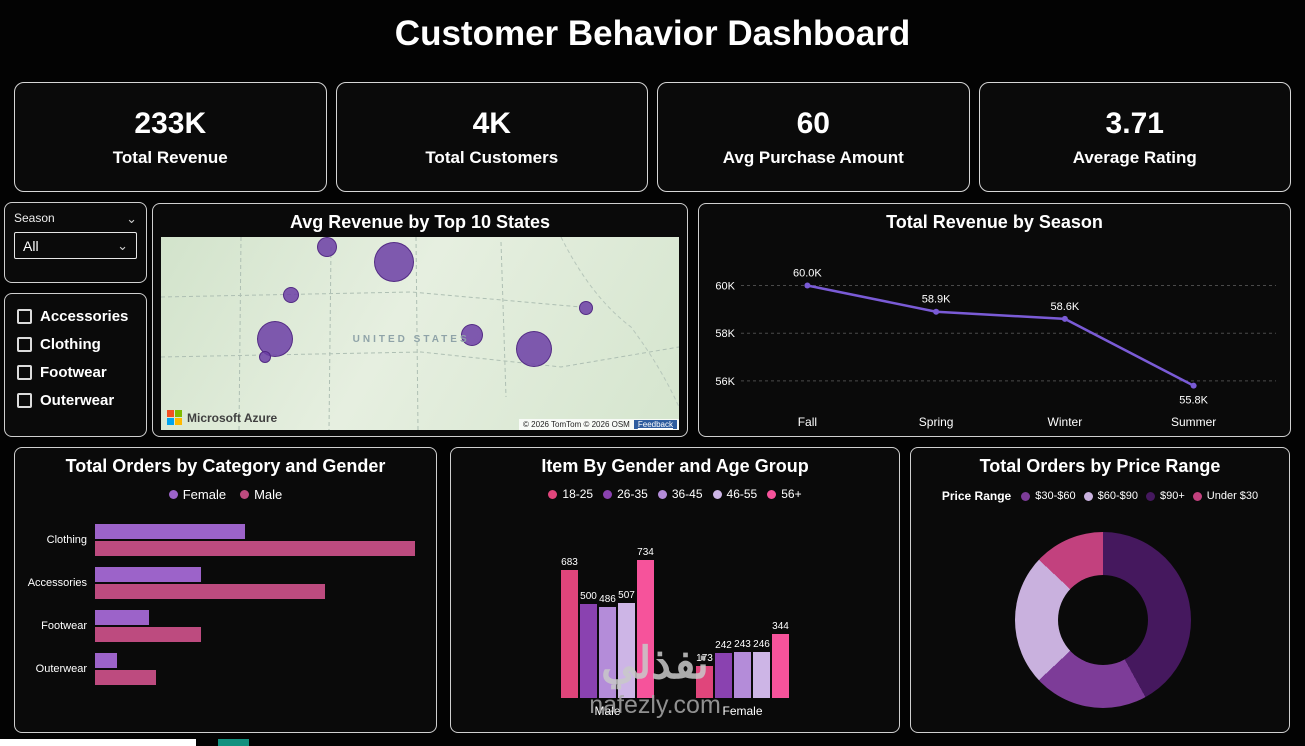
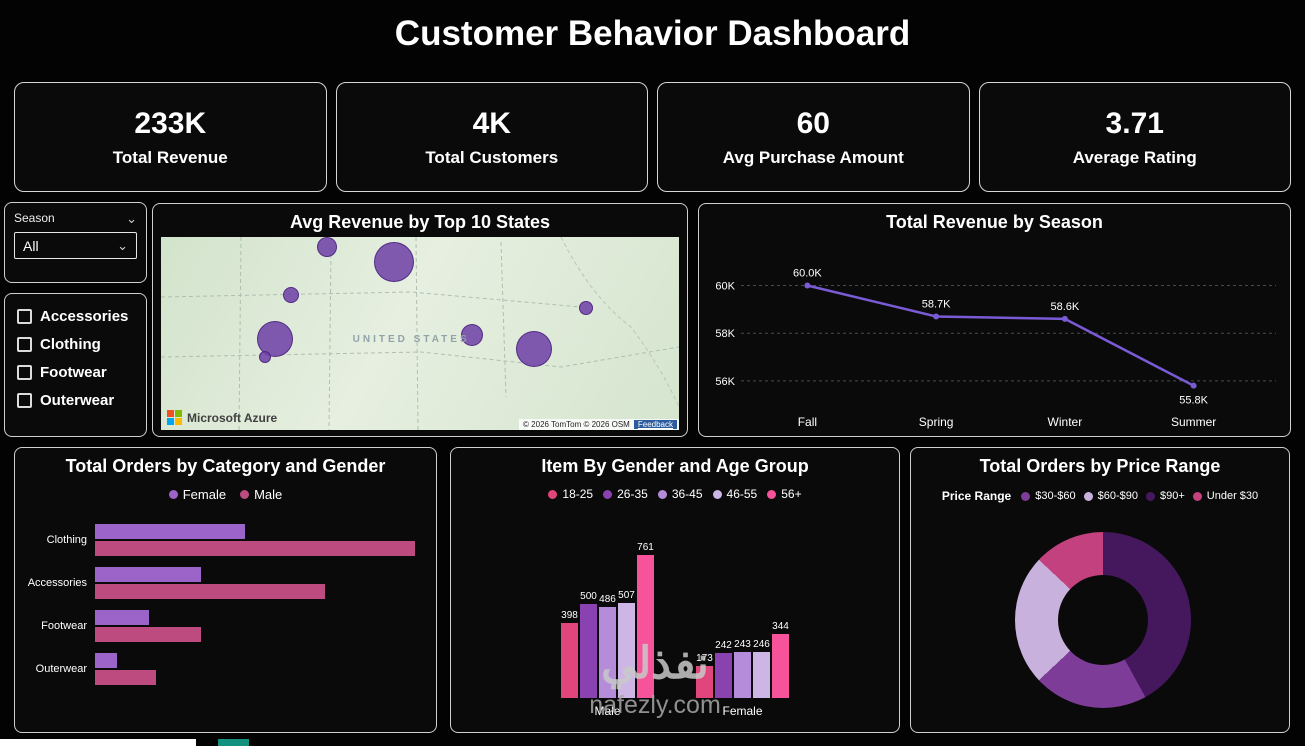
Total Revenue by Season/Spring: 58.9K -> 58.7K
Item By Gender and Age Group/18-25/Male: 683 -> 398
Item By Gender and Age Group/56+/Male: 734 -> 761
